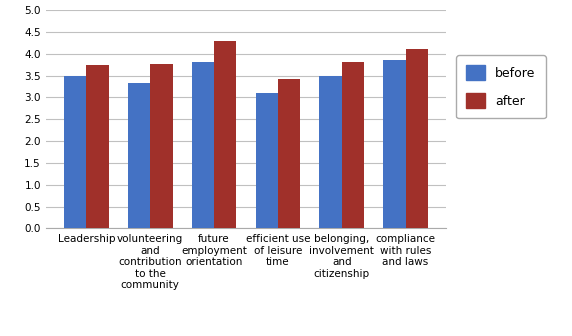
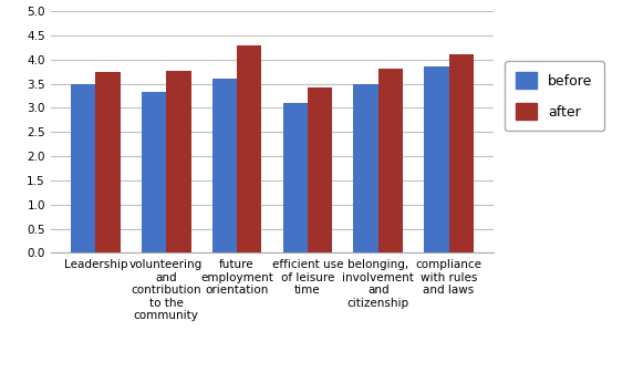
before/future employment orientation: 3.80 -> 3.60
